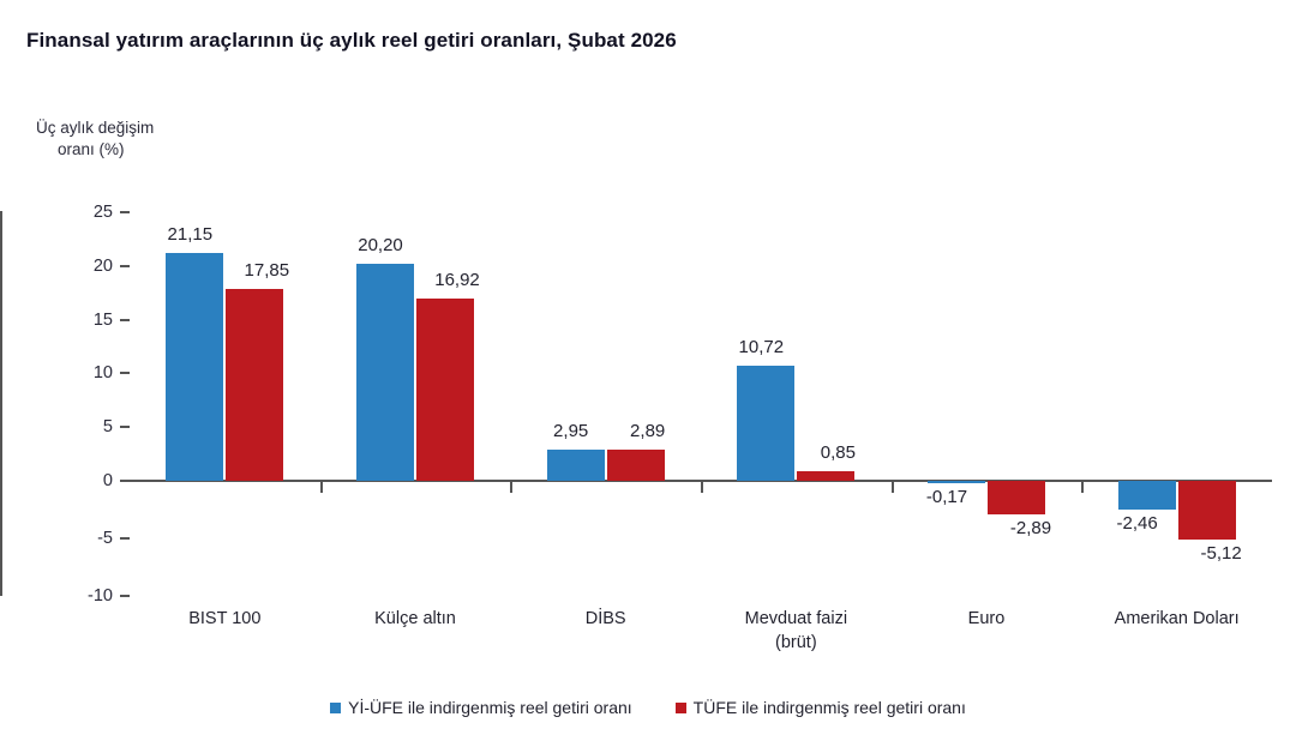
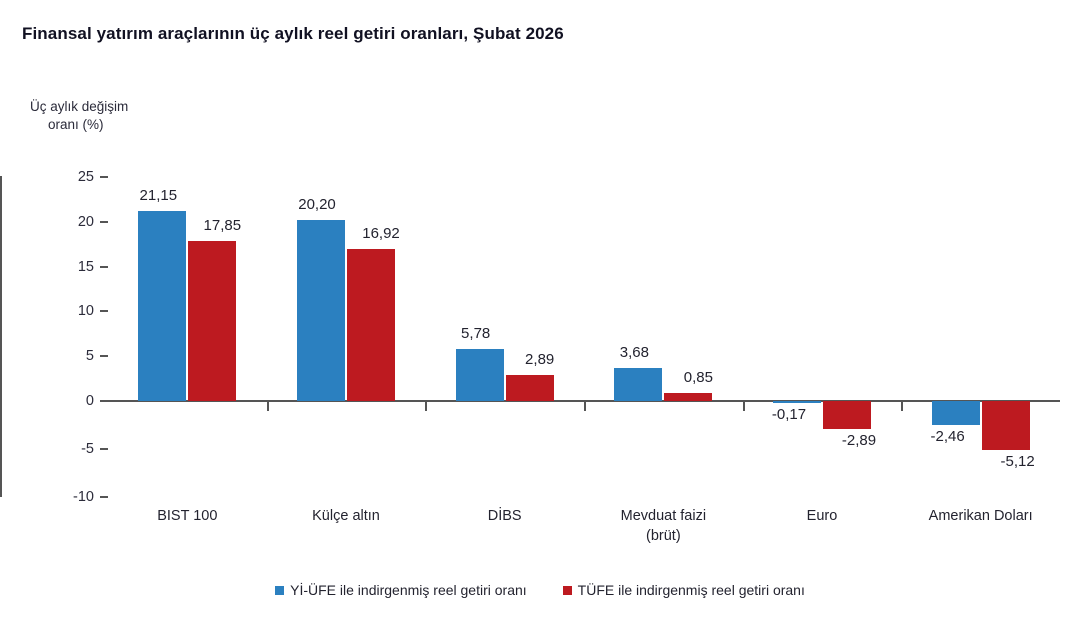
Yİ-ÜFE ile indirgenmiş reel getiri oranı/DİBS: 2,95 -> 5,78
Yİ-ÜFE ile indirgenmiş reel getiri oranı/Mevduat faizi (brüt): 10,72 -> 3,68
